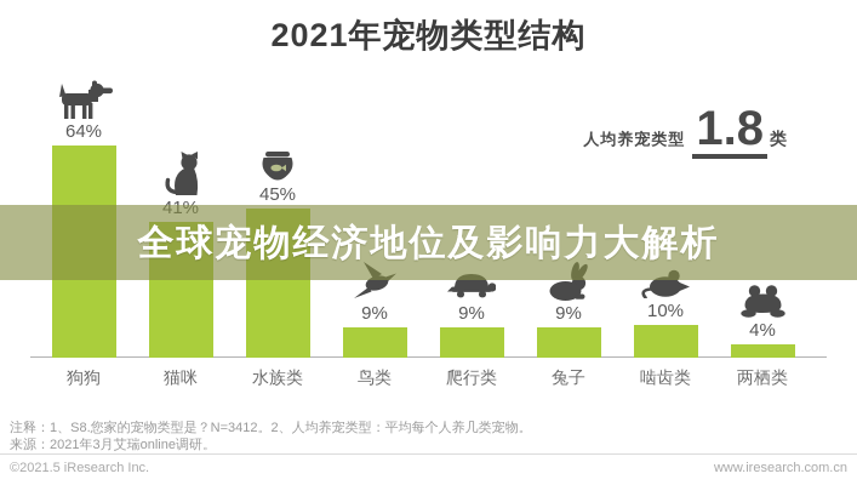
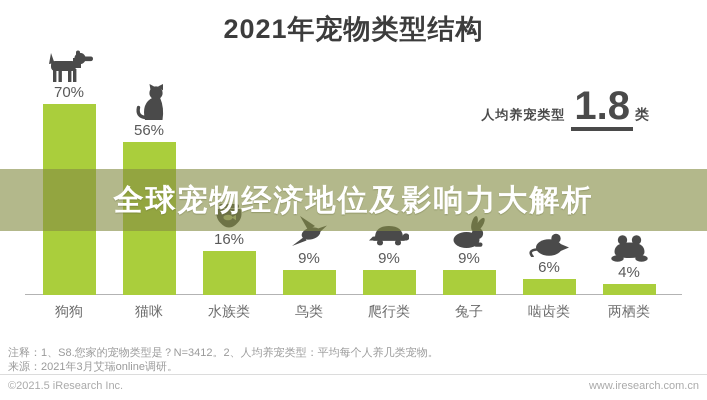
狗狗: 64% -> 70%
猫咪: 41% -> 56%
水族类: 45% -> 16%
啮齿类: 10% -> 6%
